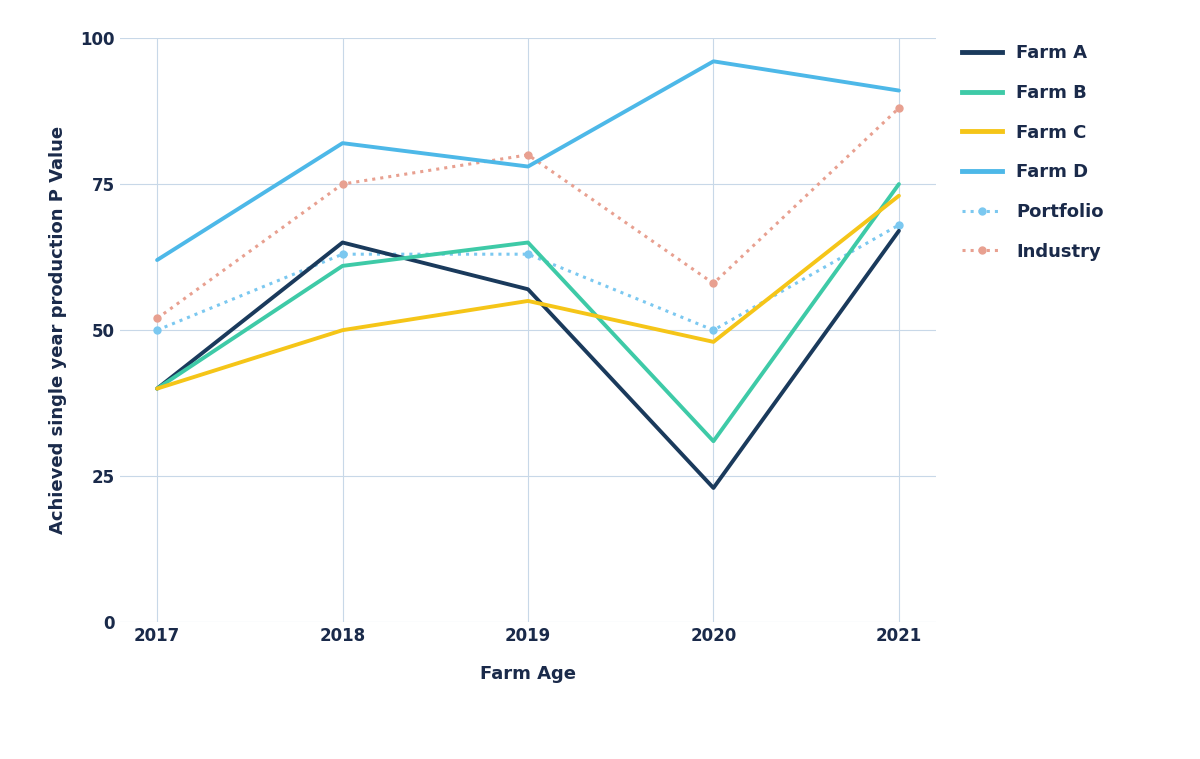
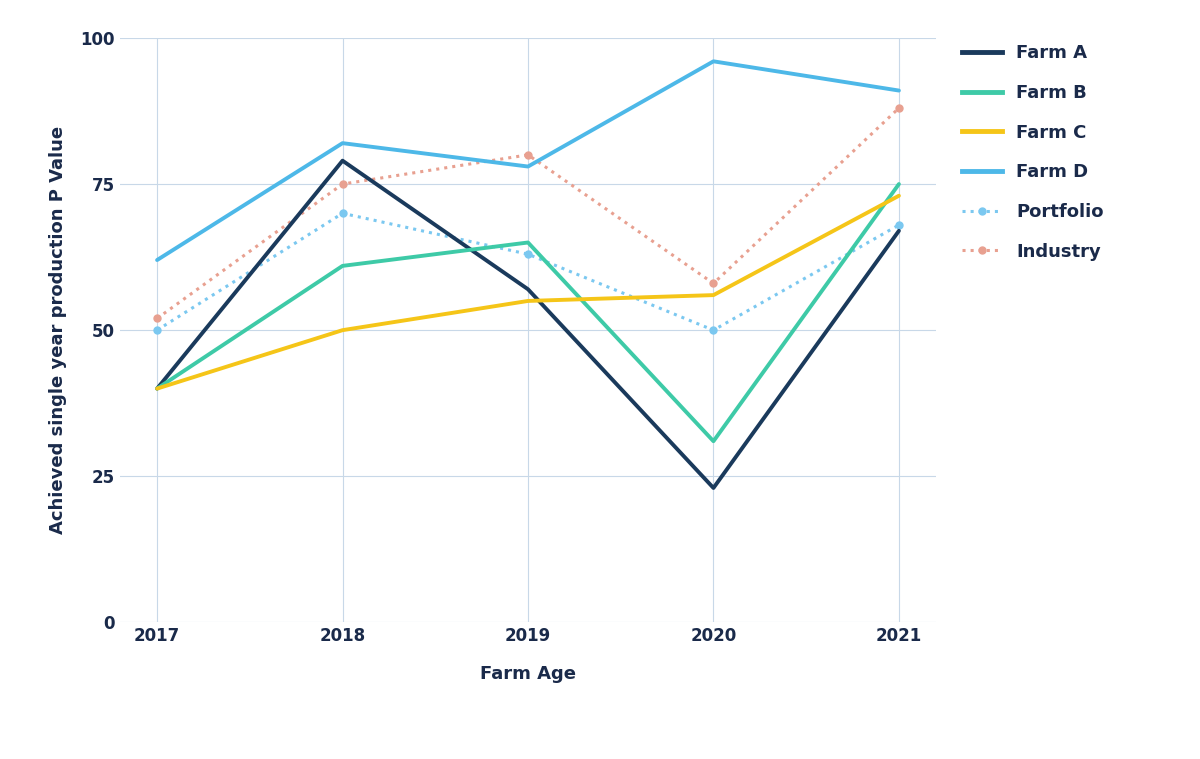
Farm A/2018: 65 -> 79
Portfolio/2018: 63 -> 70
Farm C/2020: 48 -> 56
